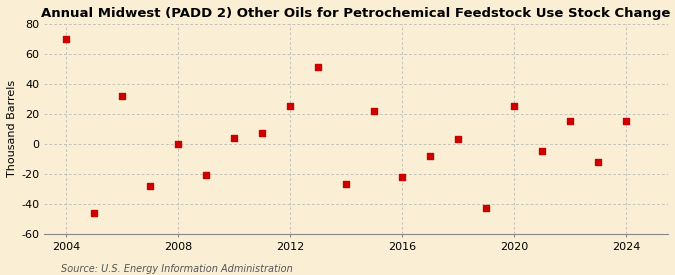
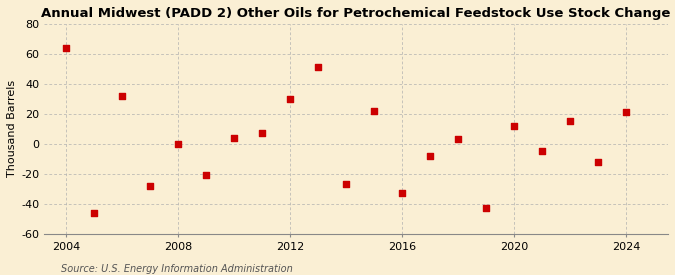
2004: 70 -> 64
2012: 25 -> 30
2016: -22 -> -33
2020: 25 -> 12
2024: 15 -> 21
